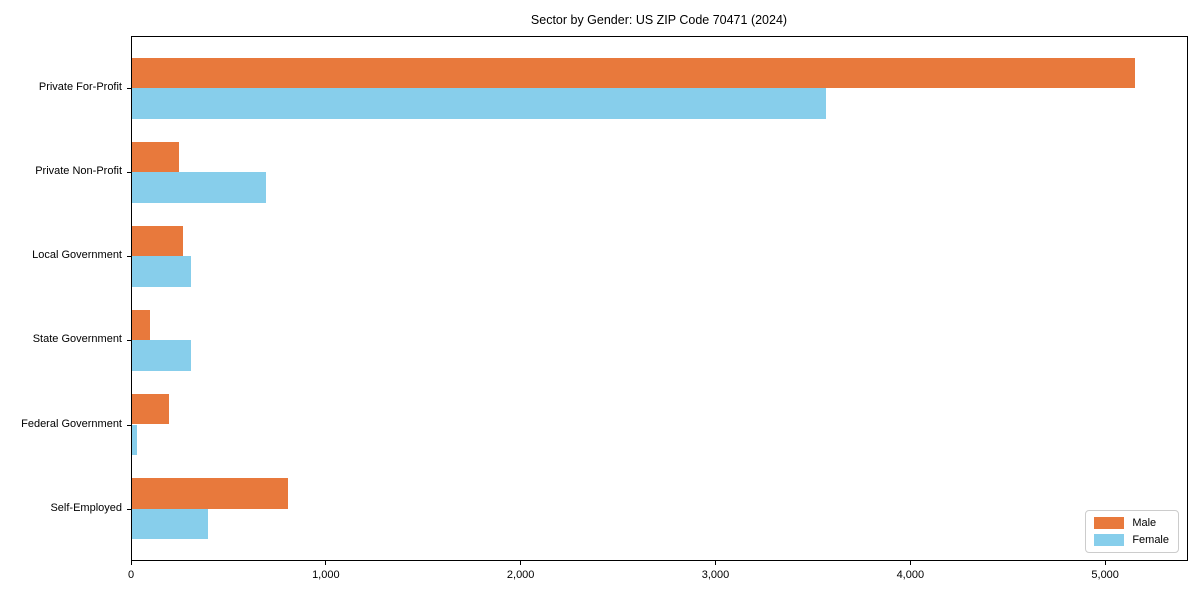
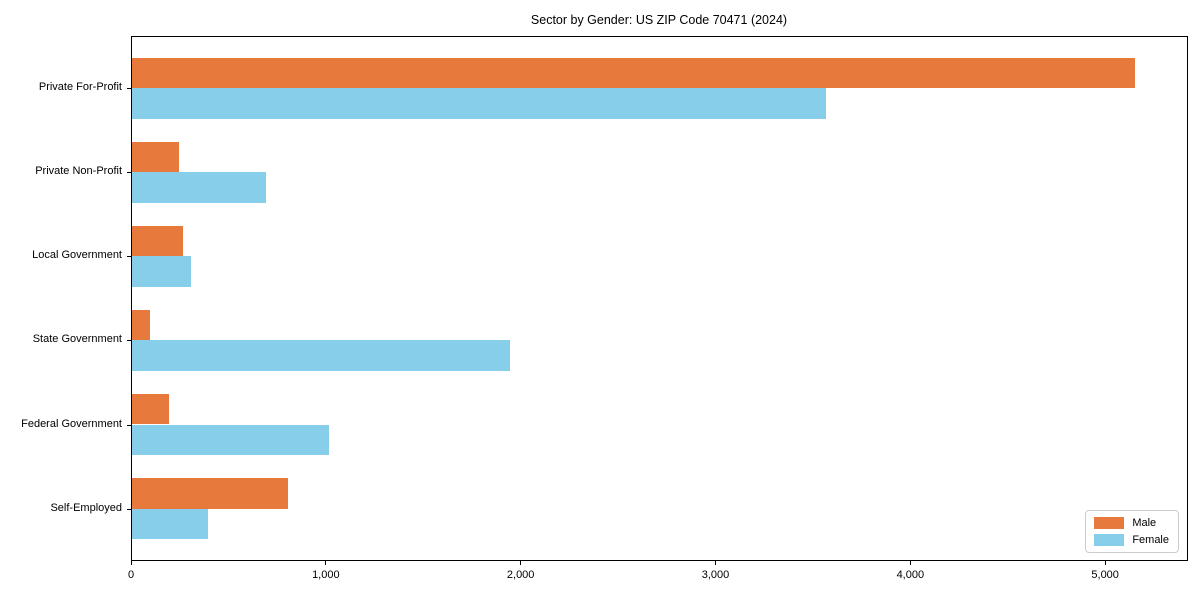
Female/State Government: 300 -> 1940
Female/Federal Government: 20 -> 1010
